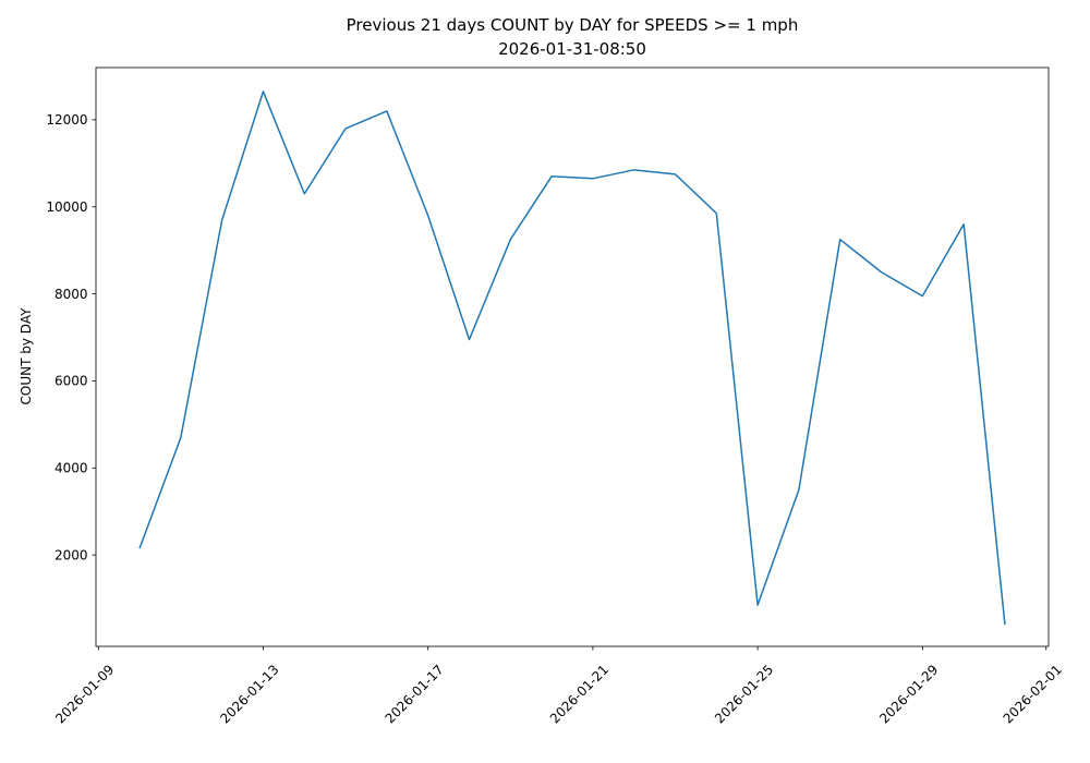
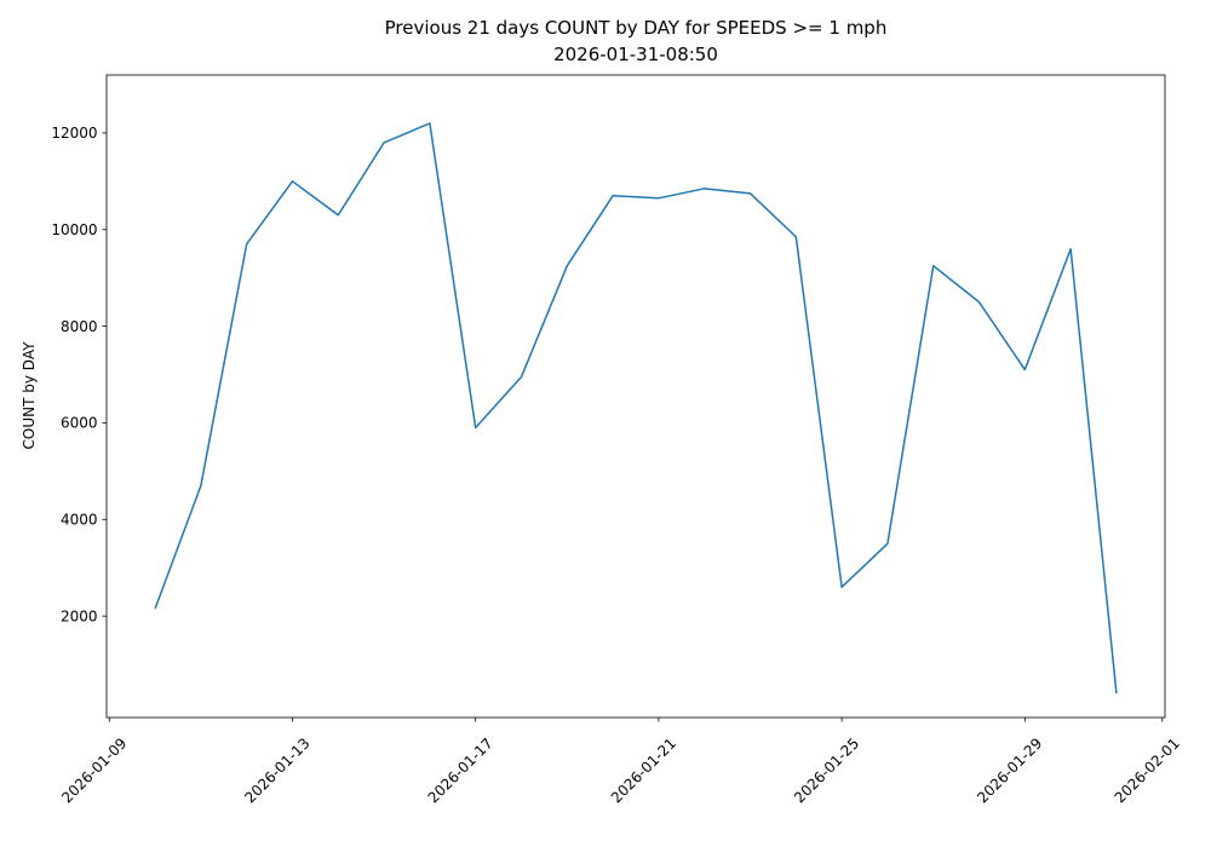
2026-01-13: 12600 -> 11000
2026-01-17: 9800 -> 5900
2026-01-25: 800 -> 2600
2026-01-29: 8000 -> 7100
